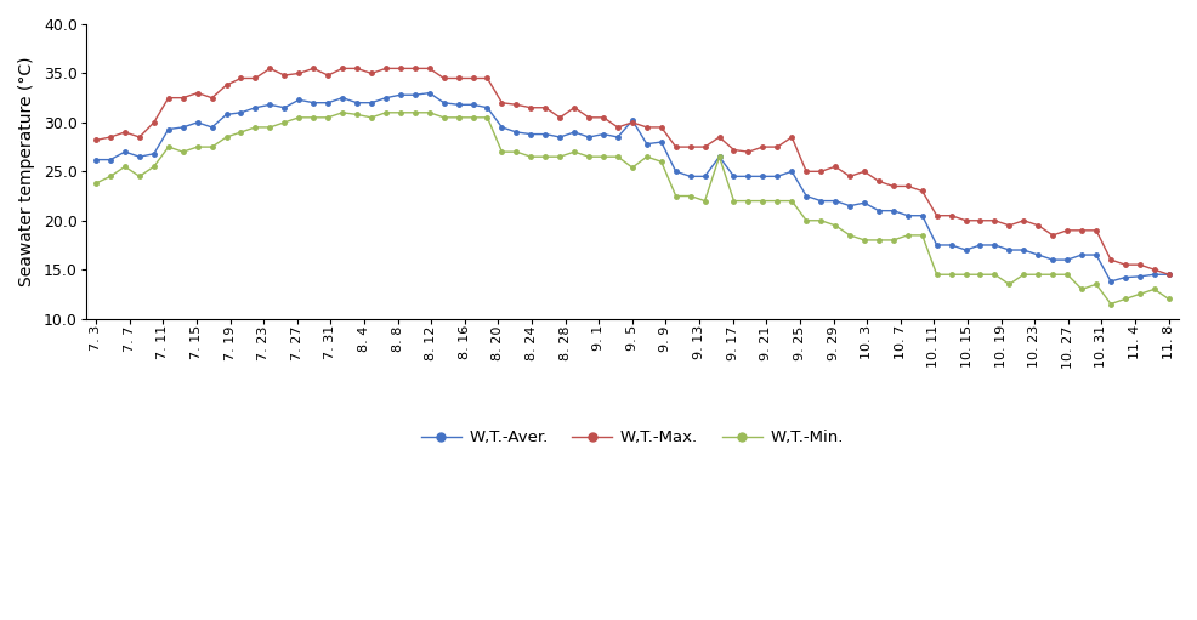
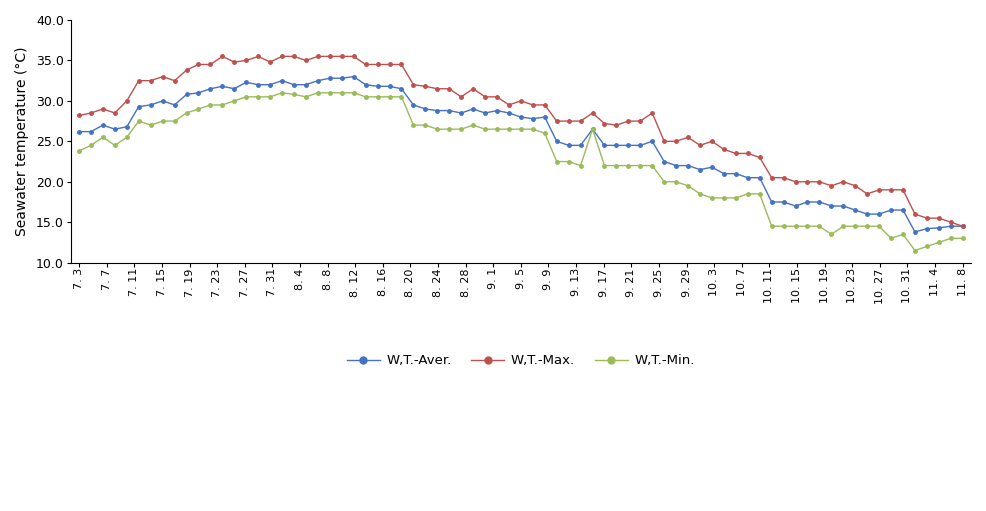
W,T.-Aver./9. 5: 30.2 -> 28.0
W,T.-Min./9. 5: 25.4 -> 26.5
W,T.-Min./11. 8: 12.0 -> 13.0
